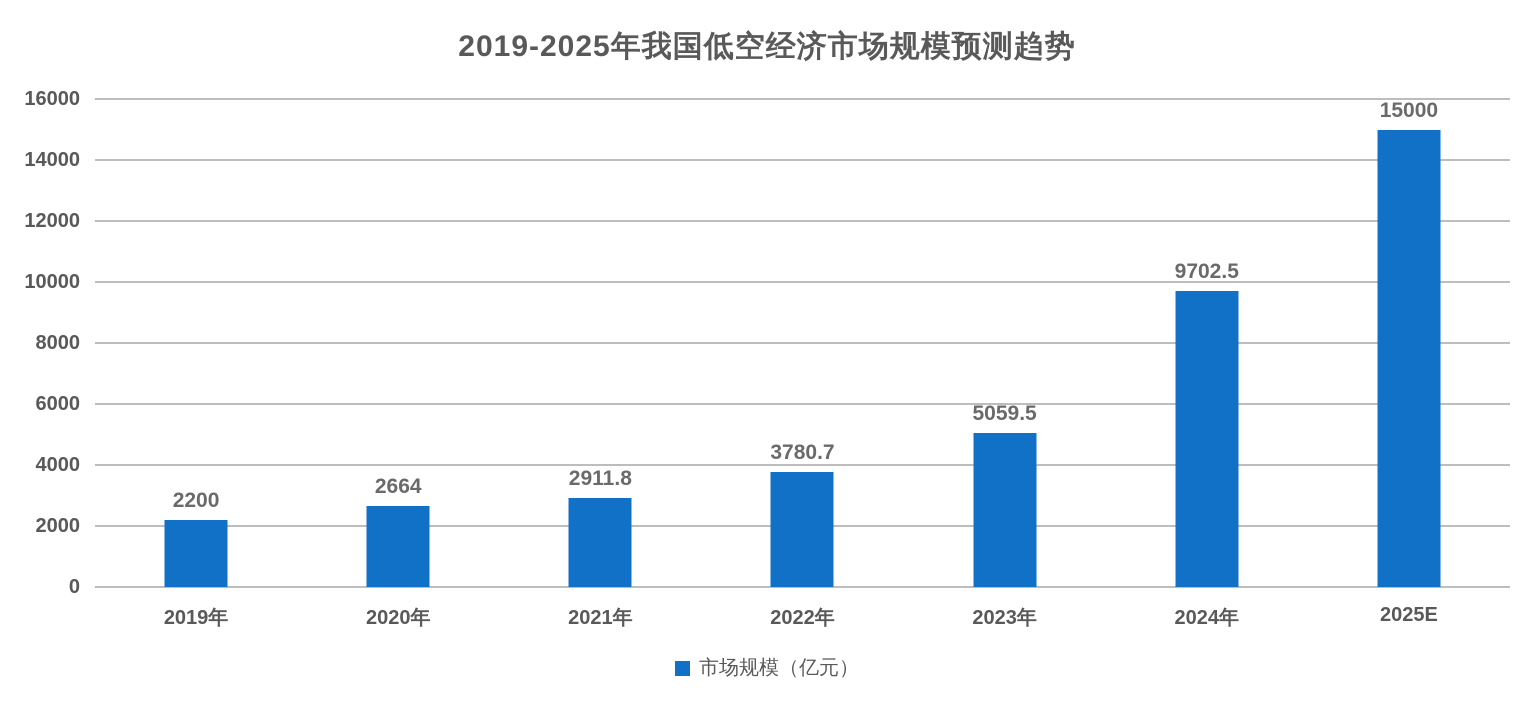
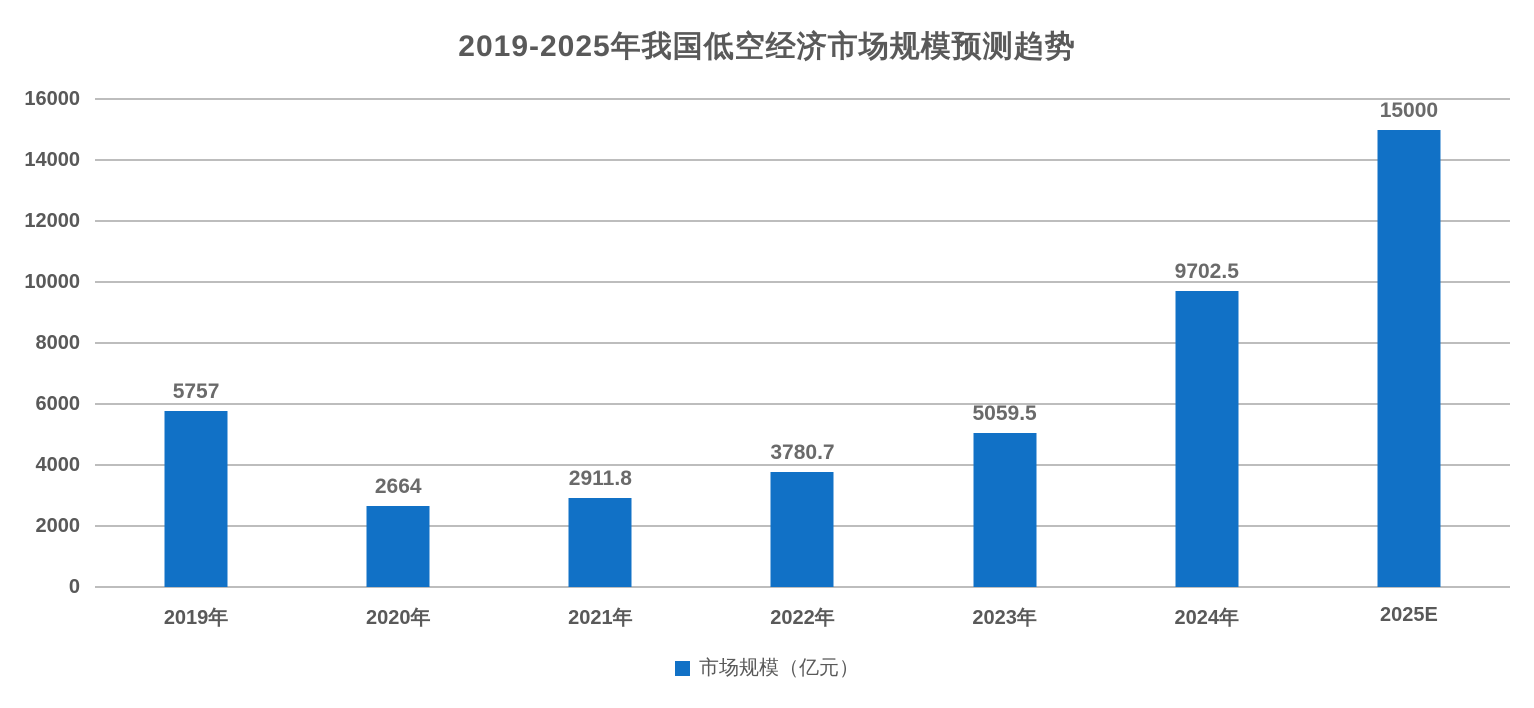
2019年: 2200 -> 5757
